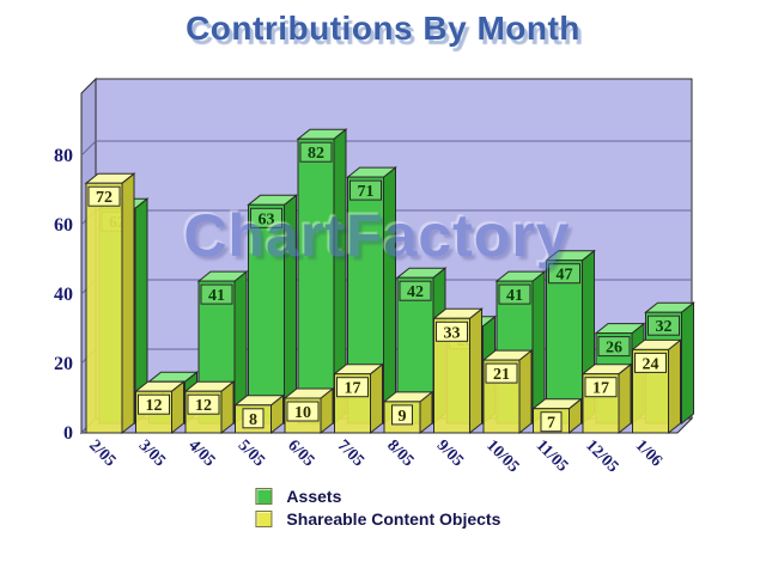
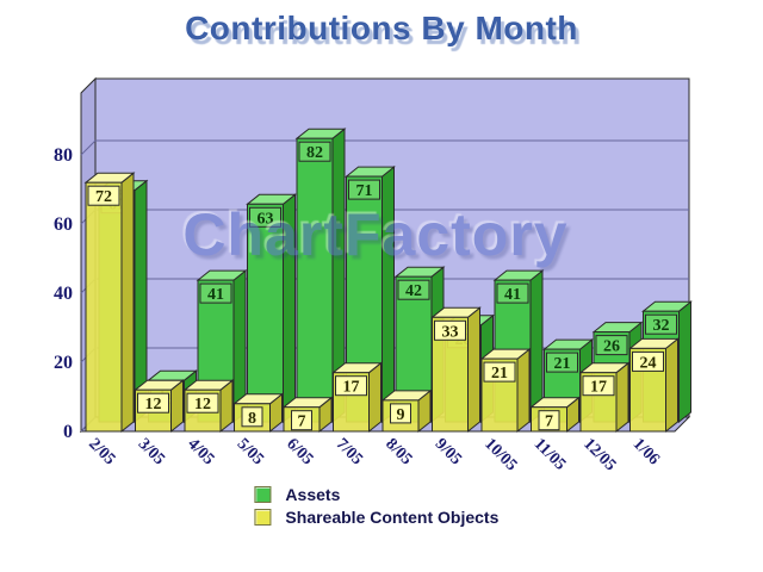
Assets/2/05: 62 -> 67
Shareable Content Objects/6/05: 10 -> 7
Assets/11/05: 47 -> 21
